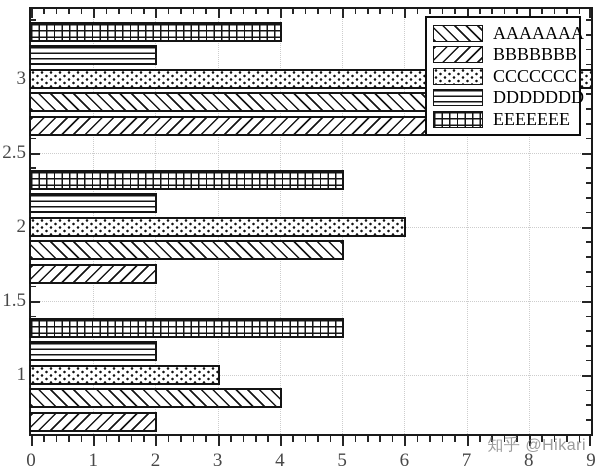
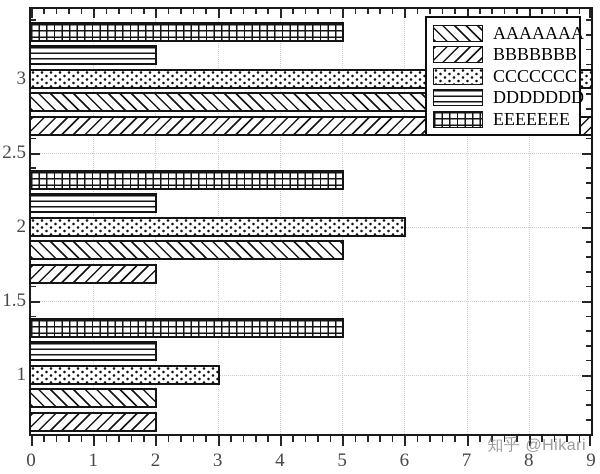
AAAAAAA/1: 4 -> 2
BBBBBBB/3: 8 -> 9
EEEEEEE/3: 4 -> 5
